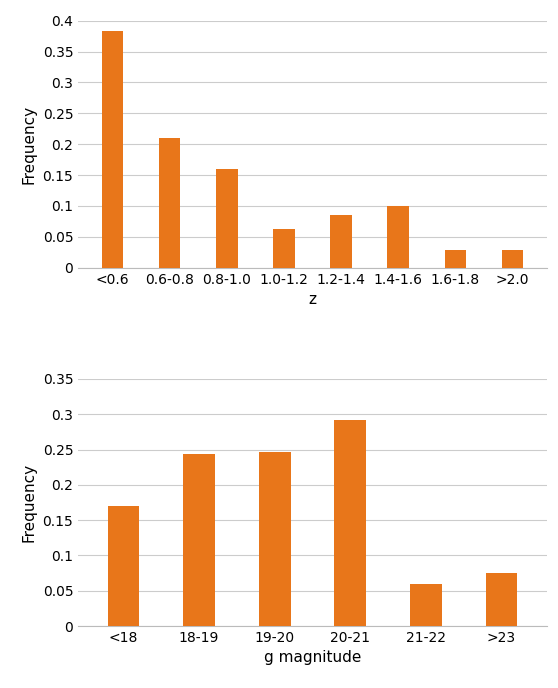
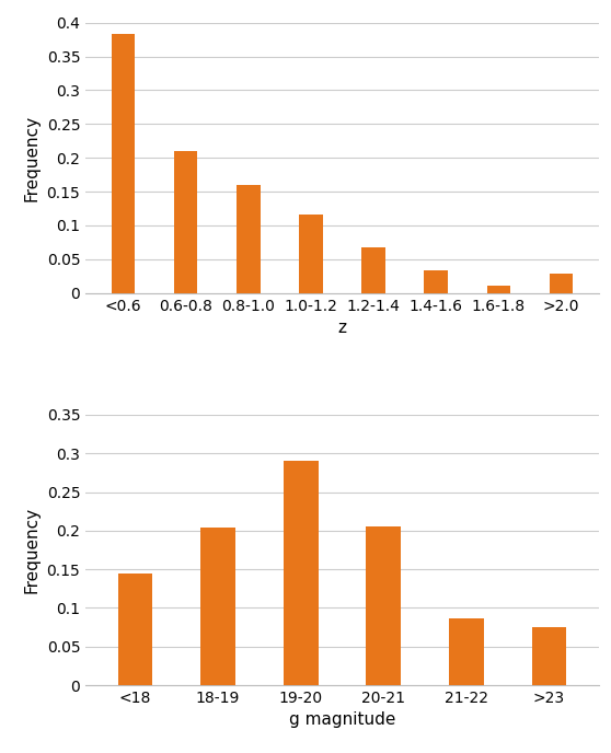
1.0-1.2: 0.062 -> 0.116
1.2-1.4: 0.086 -> 0.068
1.4-1.6: 0.100 -> 0.034
1.6-1.8: 0.028 -> 0.011
<18: 0.170 -> 0.144
18-19: 0.244 -> 0.204
19-20: 0.246 -> 0.290
20-21: 0.292 -> 0.206
21-22: 0.060 -> 0.086
